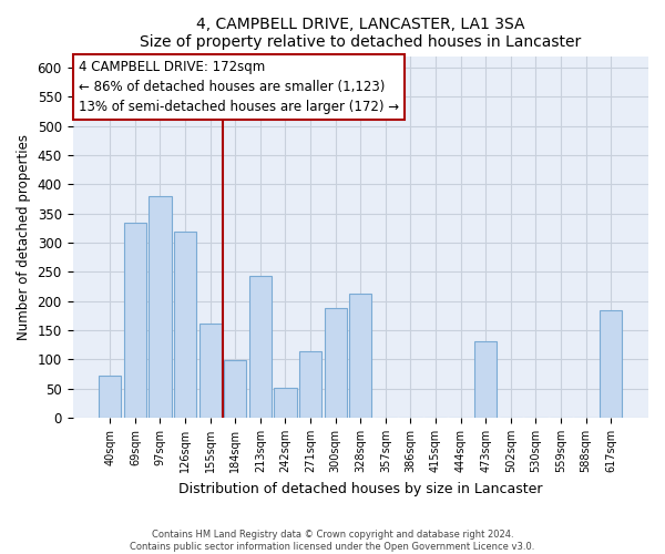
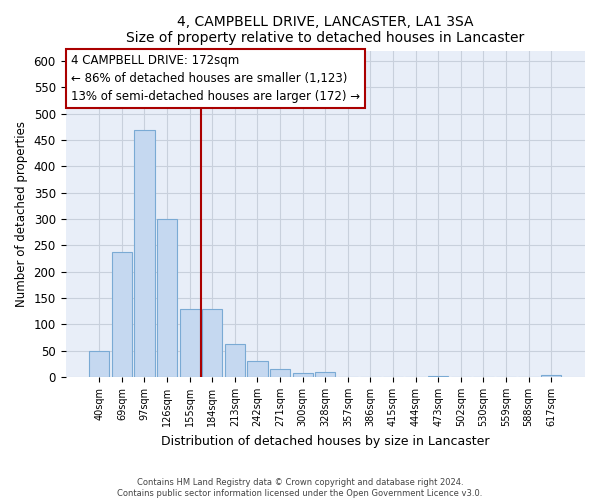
40sqm: 72 -> 50
69sqm: 334 -> 238
97sqm: 380 -> 470
126sqm: 320 -> 300
155sqm: 162 -> 130
184sqm: 98 -> 130
213sqm: 244 -> 62
242sqm: 52 -> 30
271sqm: 114 -> 16
300sqm: 188 -> 8
328sqm: 212 -> 10
473sqm: 132 -> 2
617sqm: 184 -> 3
